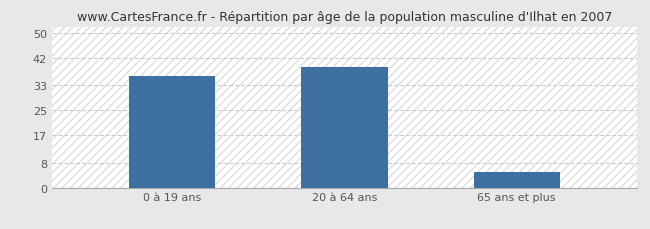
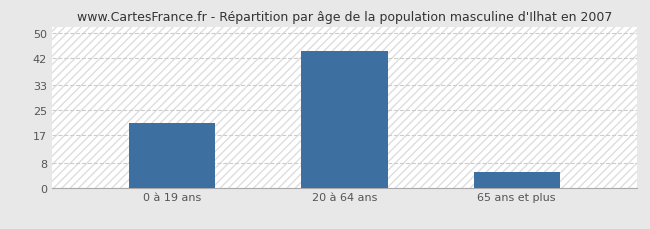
0 à 19 ans: 36 -> 21
20 à 64 ans: 39 -> 44
